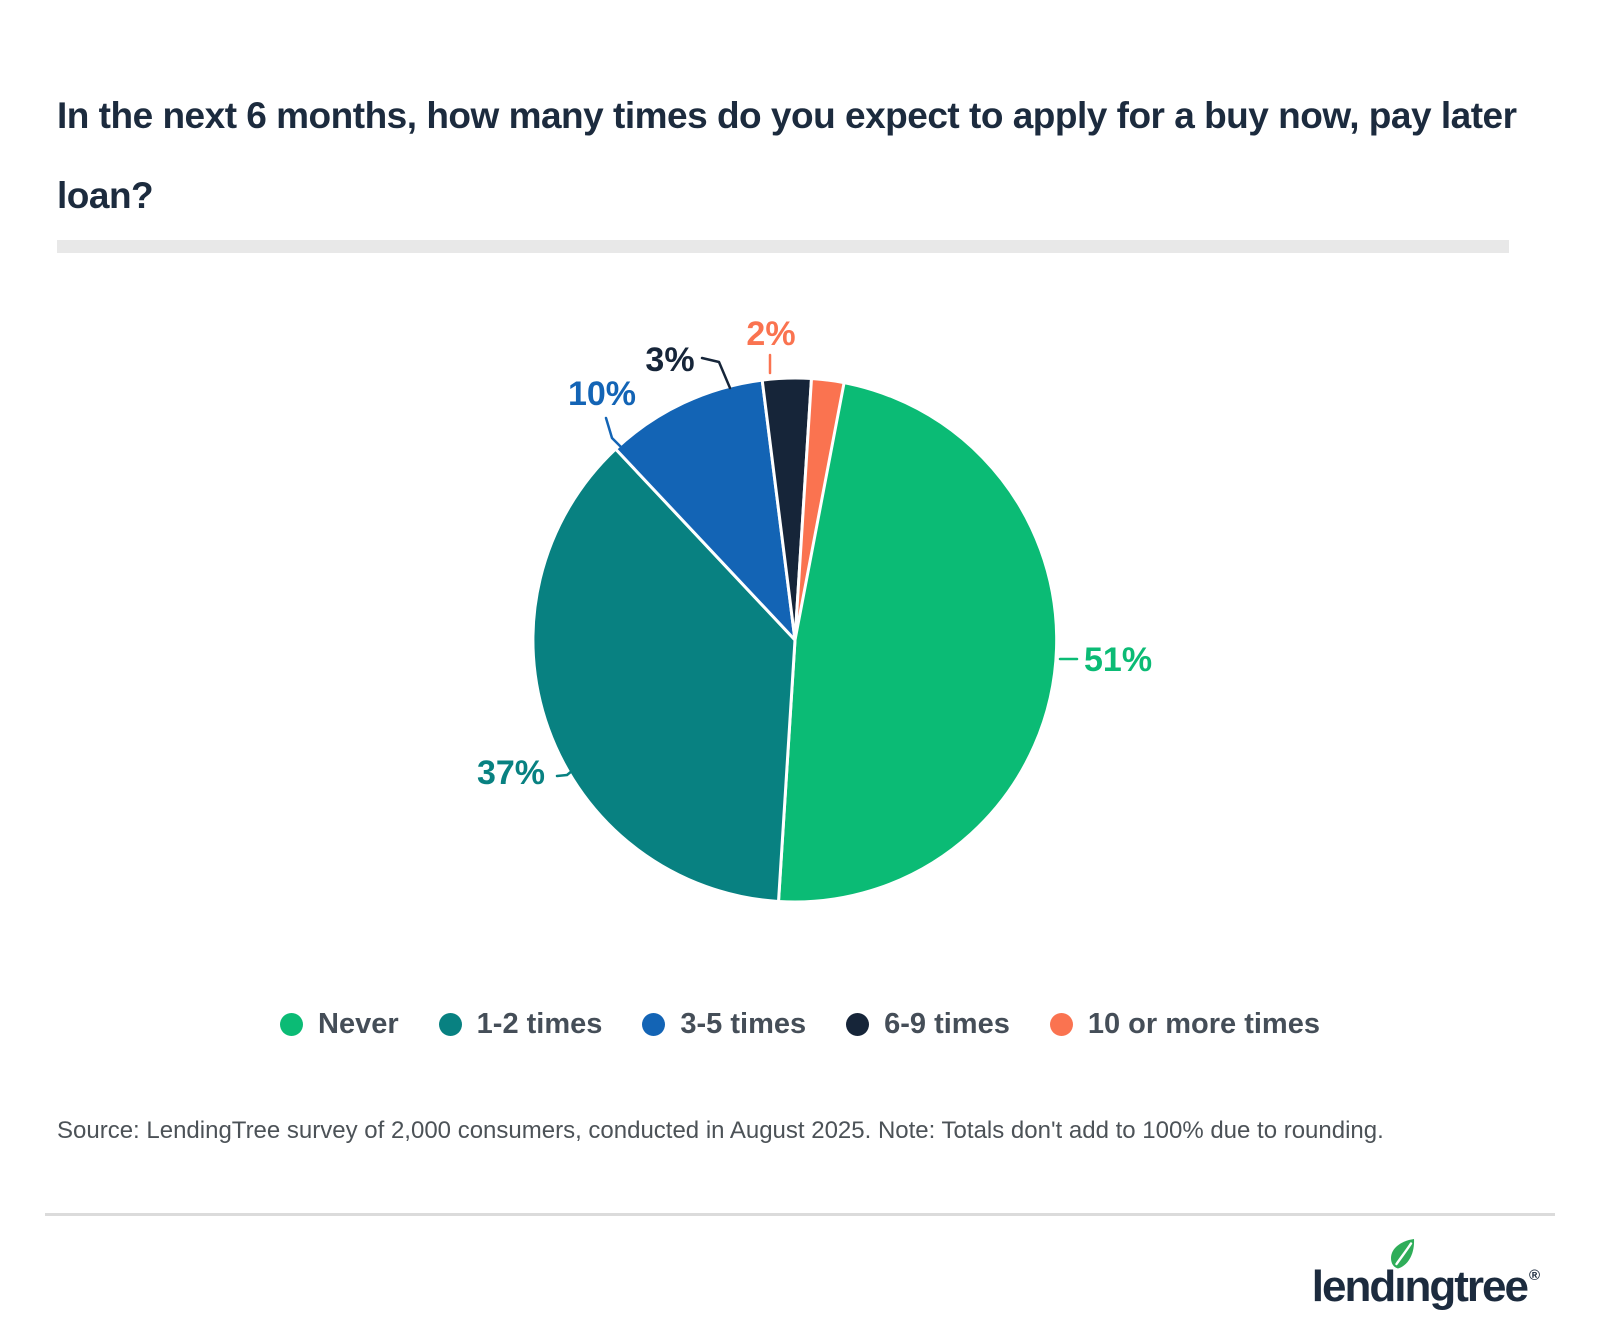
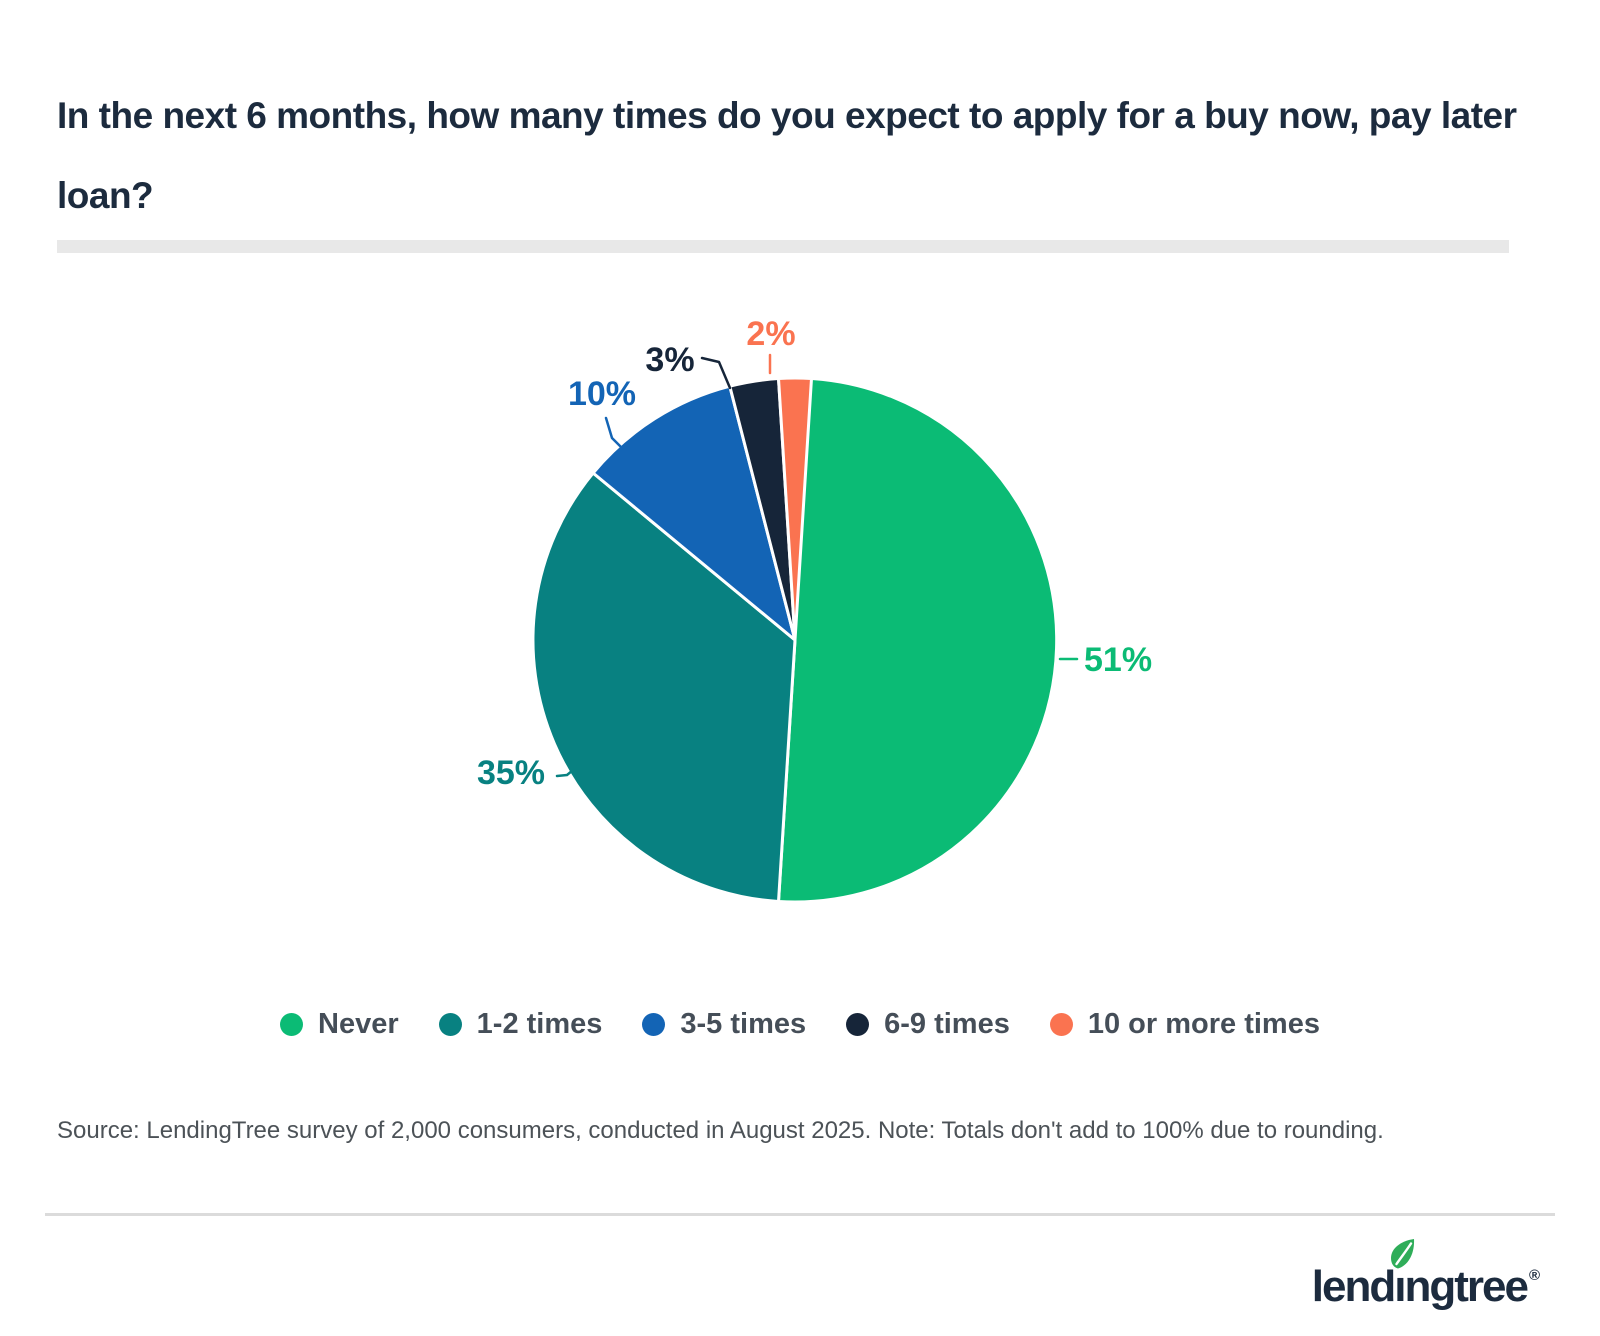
1-2 times: 37% -> 35%
